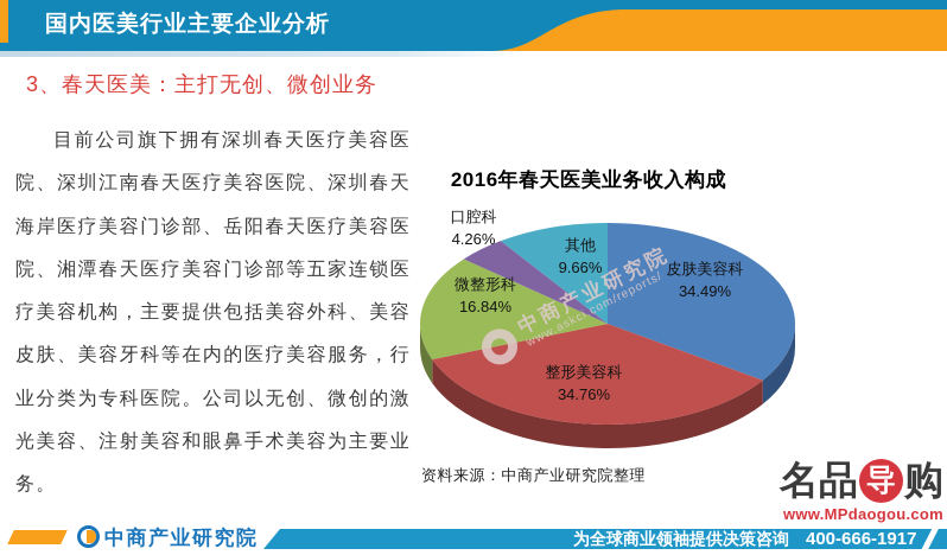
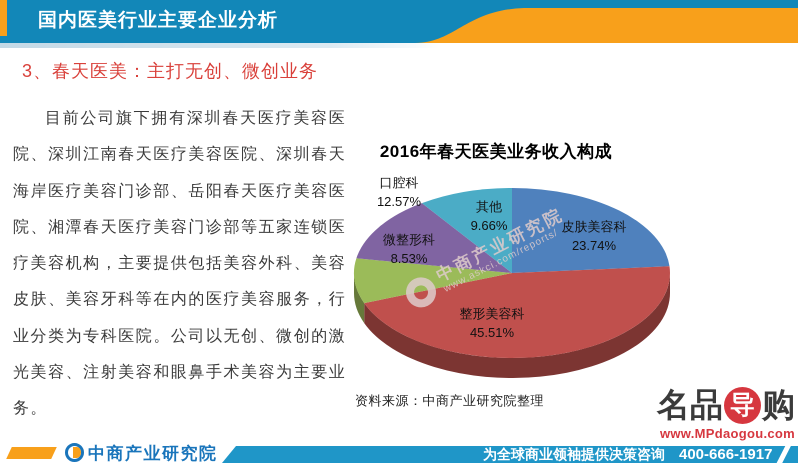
皮肤美容科: 34.49% -> 23.74%
整形美容科: 34.76% -> 45.51%
微整形科: 16.84% -> 8.53%
口腔科: 4.26% -> 12.57%
